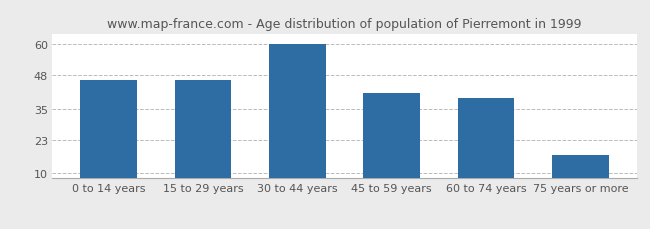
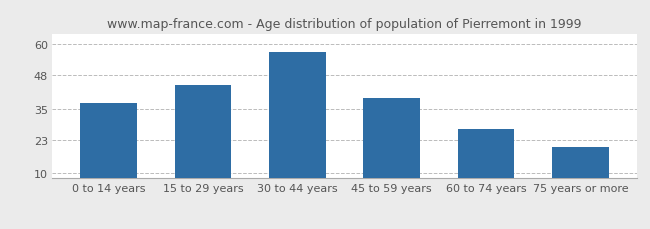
0 to 14 years: 46 -> 37
15 to 29 years: 46 -> 44
30 to 44 years: 60 -> 57
45 to 59 years: 41 -> 39
60 to 74 years: 39 -> 27
75 years or more: 17 -> 20
